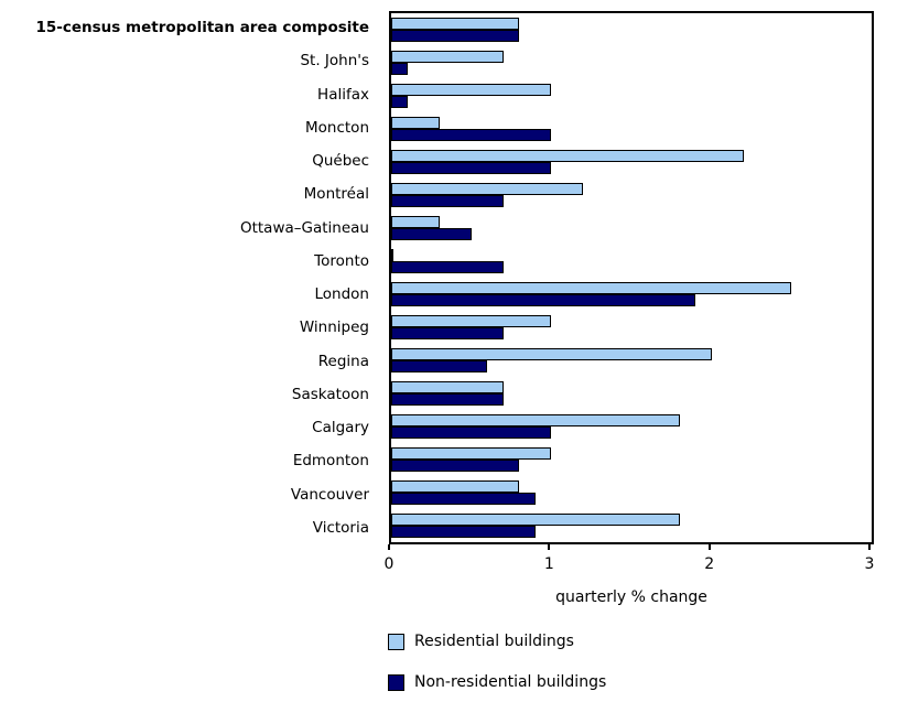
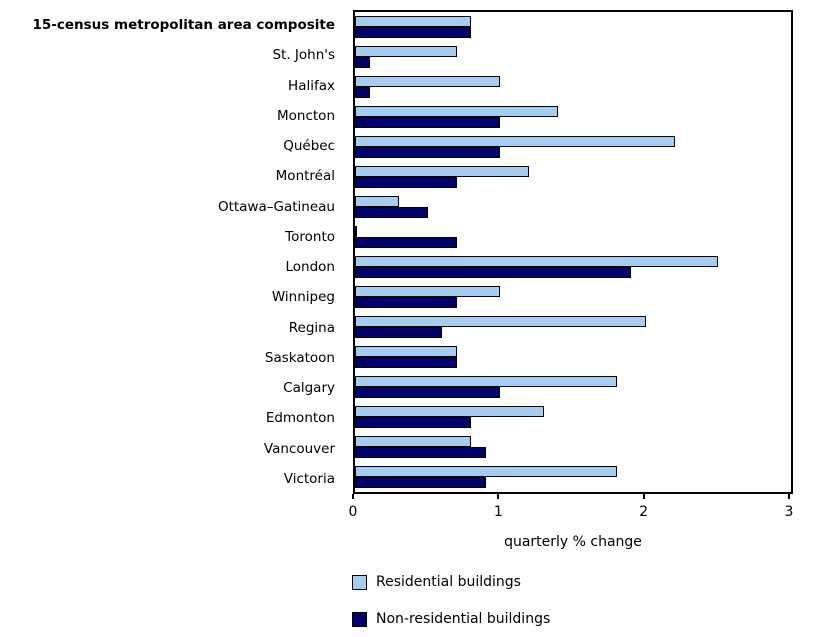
Residential buildings/Moncton: 0.3 -> 1.4
Residential buildings/Edmonton: 1.0 -> 1.3
